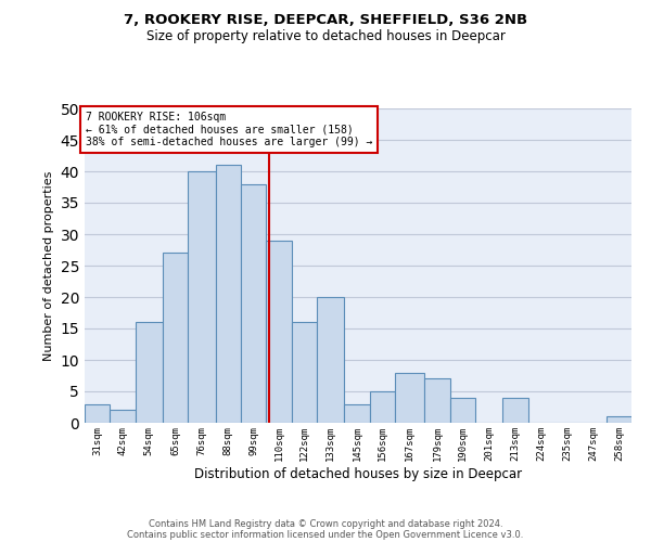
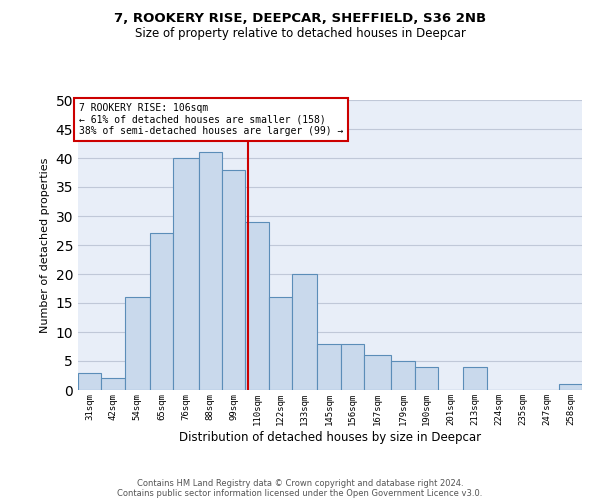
145sqm: 3 -> 8
156sqm: 5 -> 8
167sqm: 8 -> 6
179sqm: 7 -> 5
